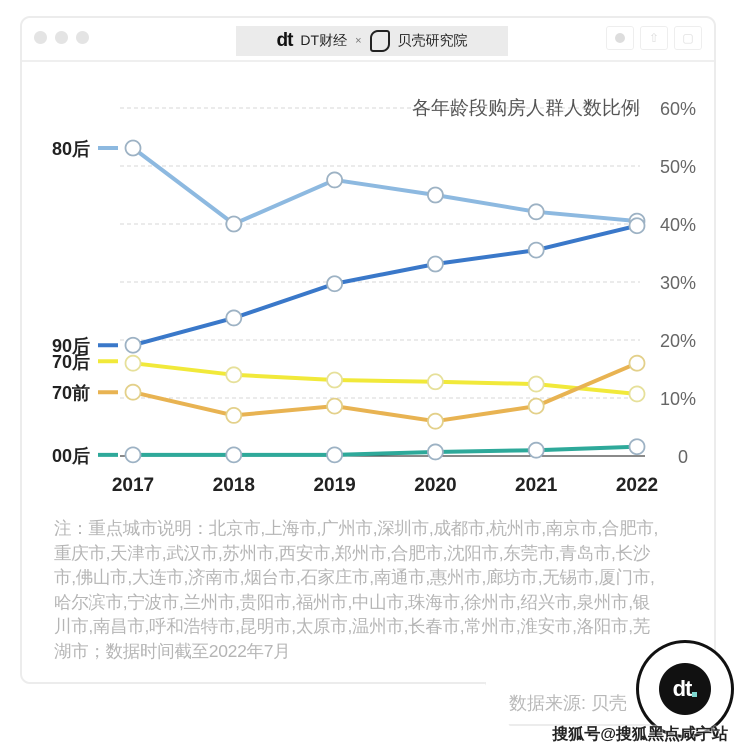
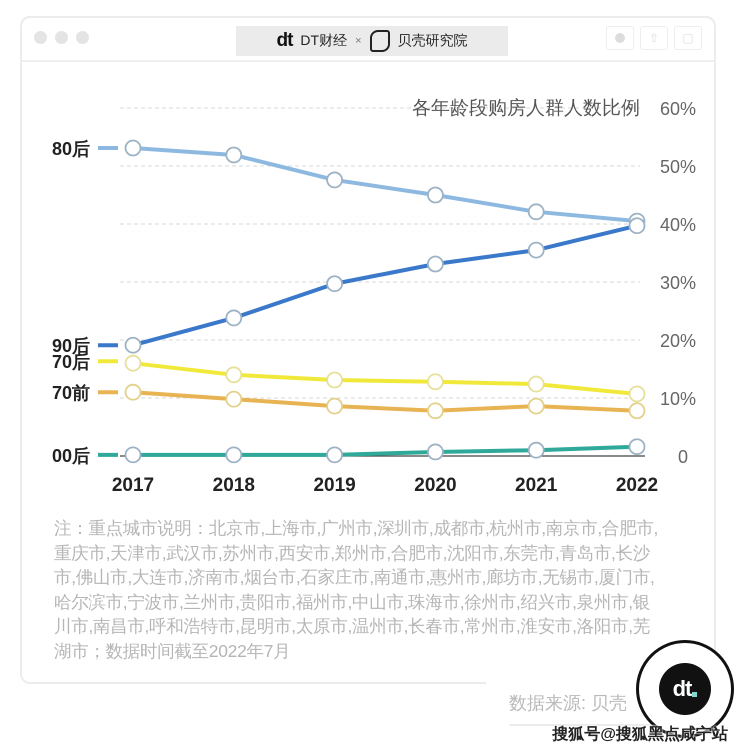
80后/2018: 40% -> 52%
70前/2018: 7% -> 10%
70前/2020: 6% -> 8%
70前/2022: 16% -> 8%
